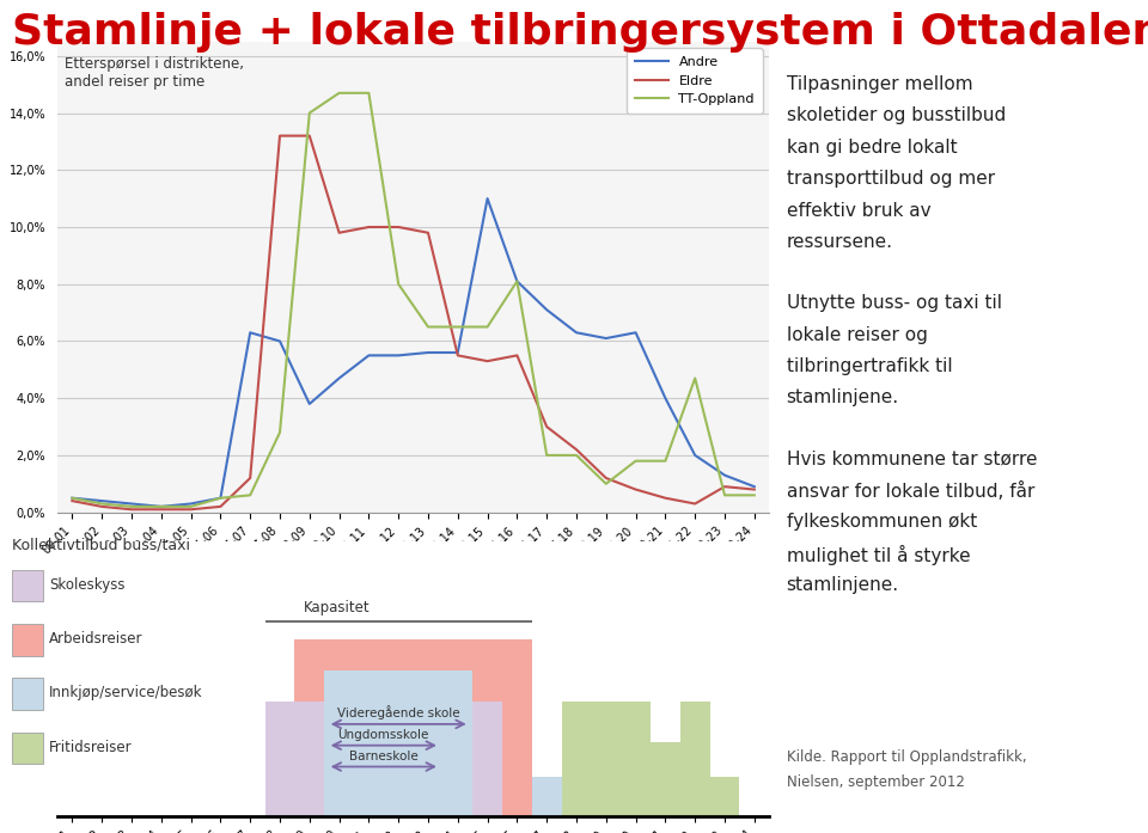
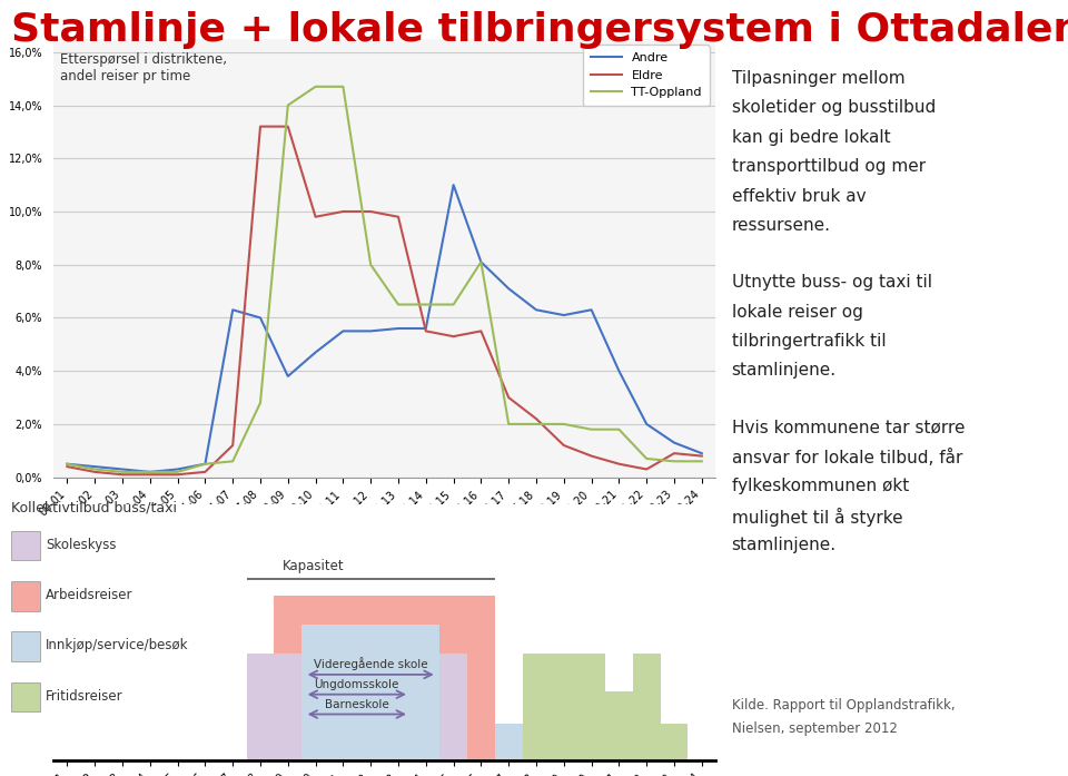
TT-Oppland/18-19: 1,0% -> 2,0%
TT-Oppland/21-22: 4,7% -> 0,7%
